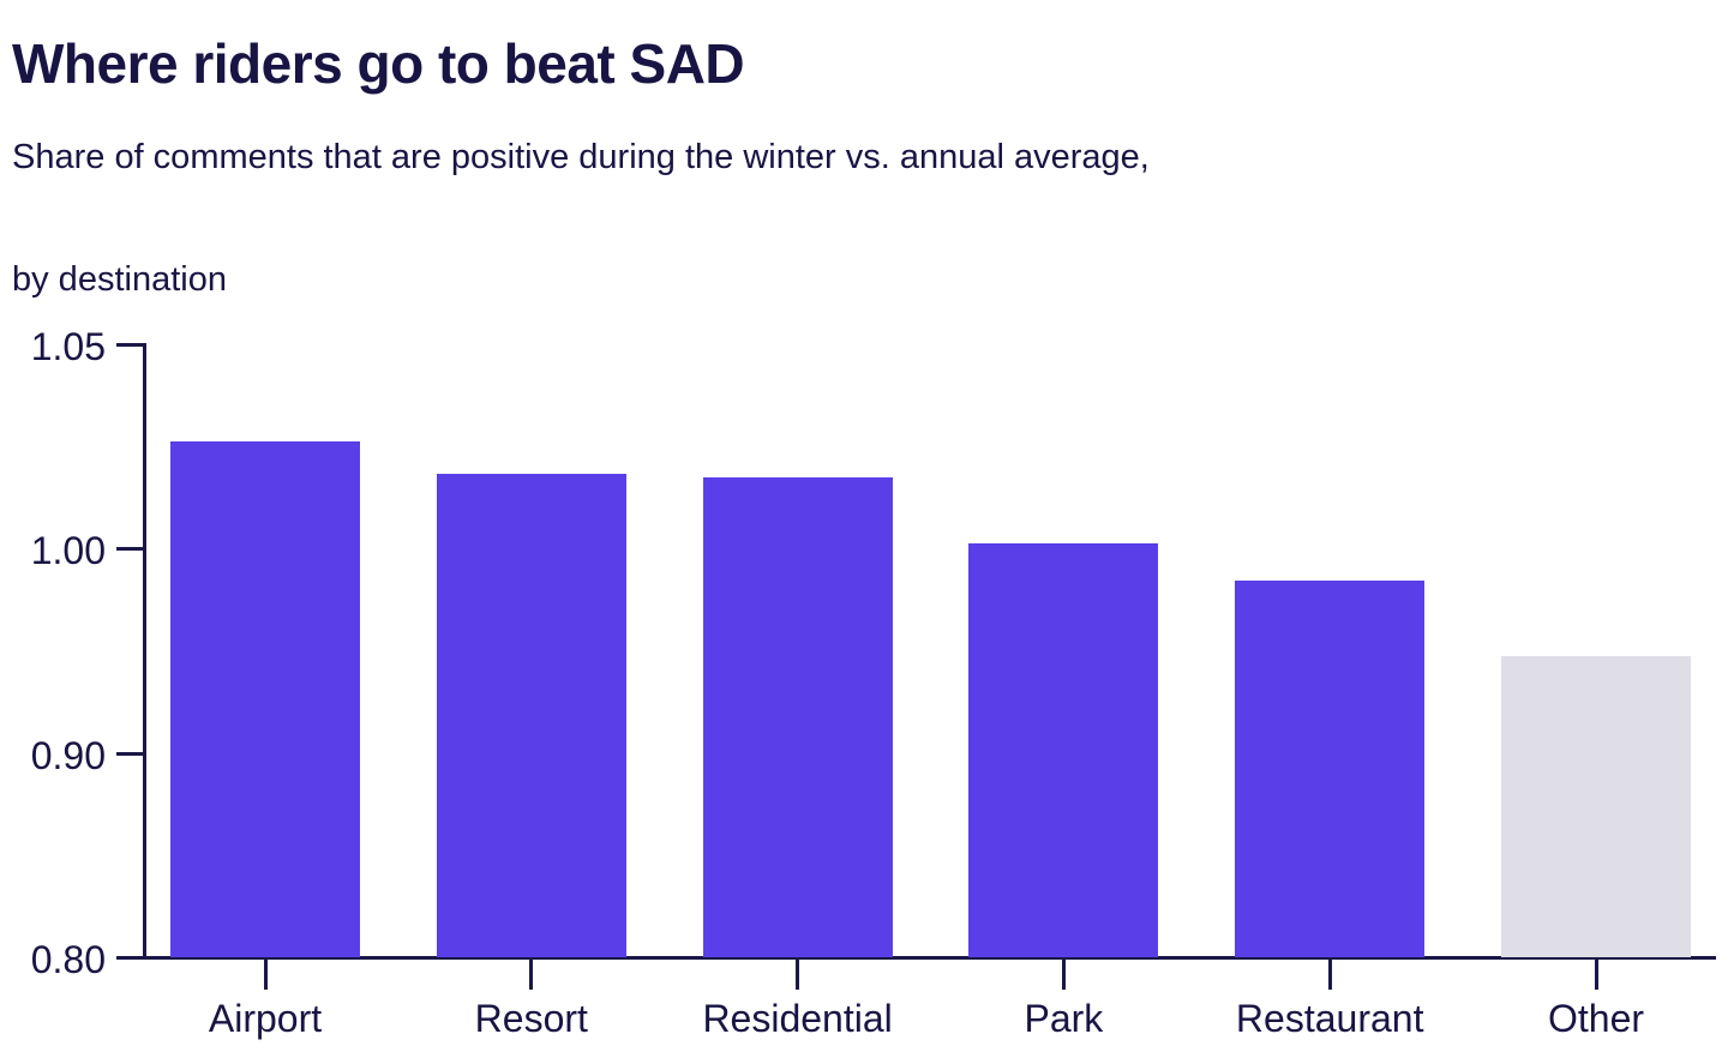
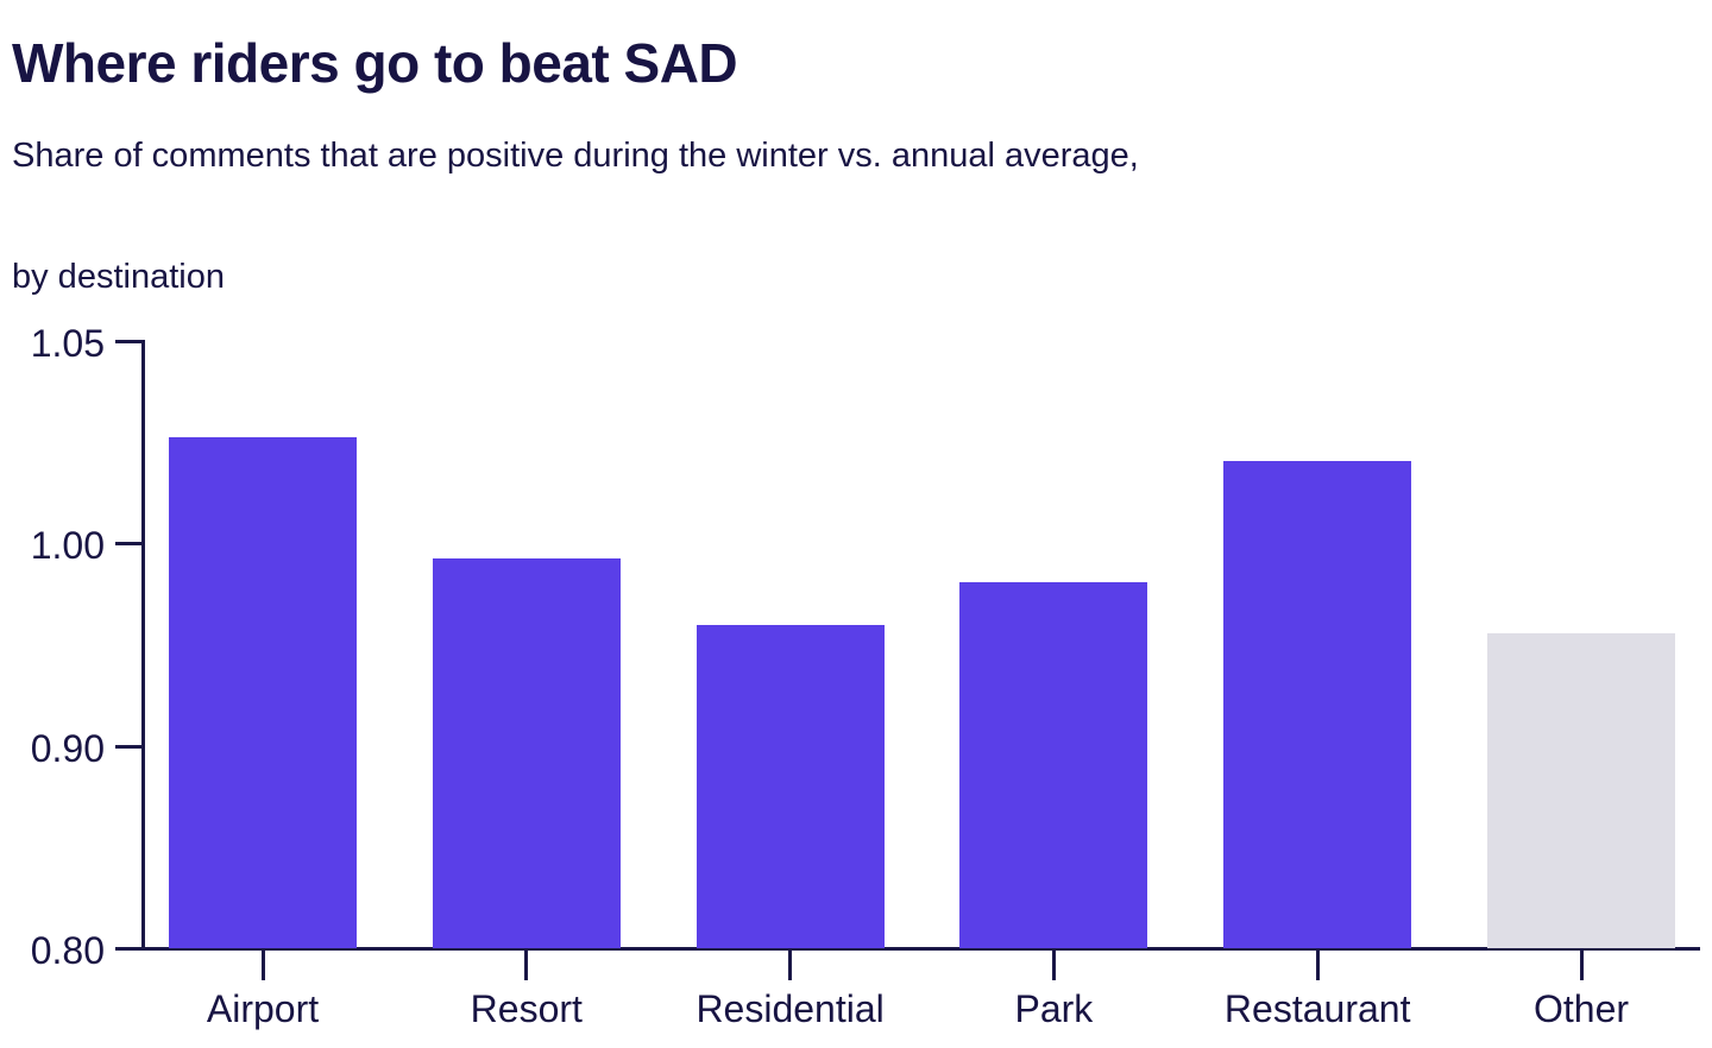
Resort: 1.018 -> 0.992
Residential: 1.017 -> 0.959
Park: 1.001 -> 0.980
Restaurant: 0.984 -> 1.020
Other: 0.947 -> 0.955
